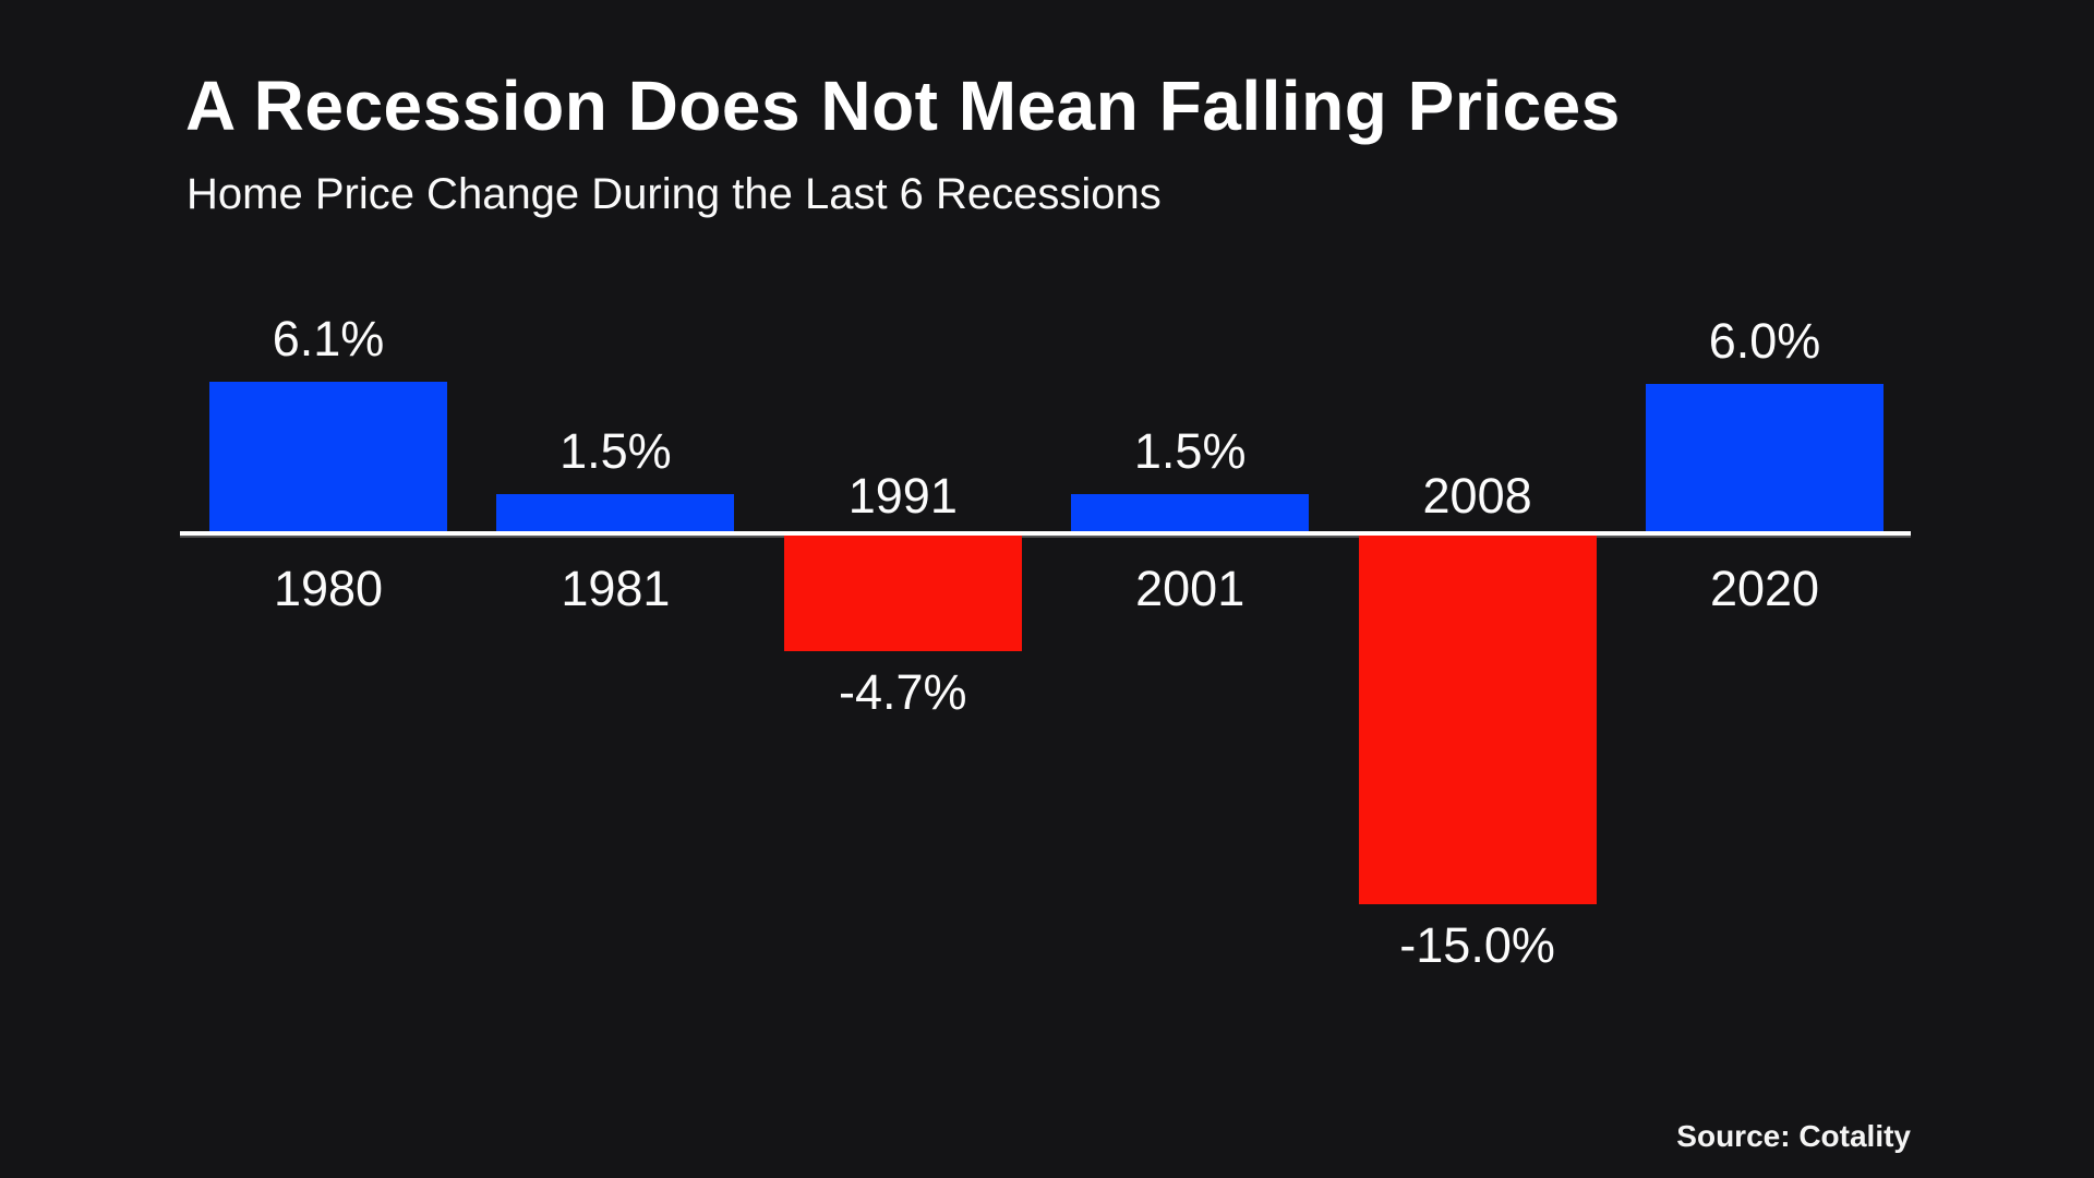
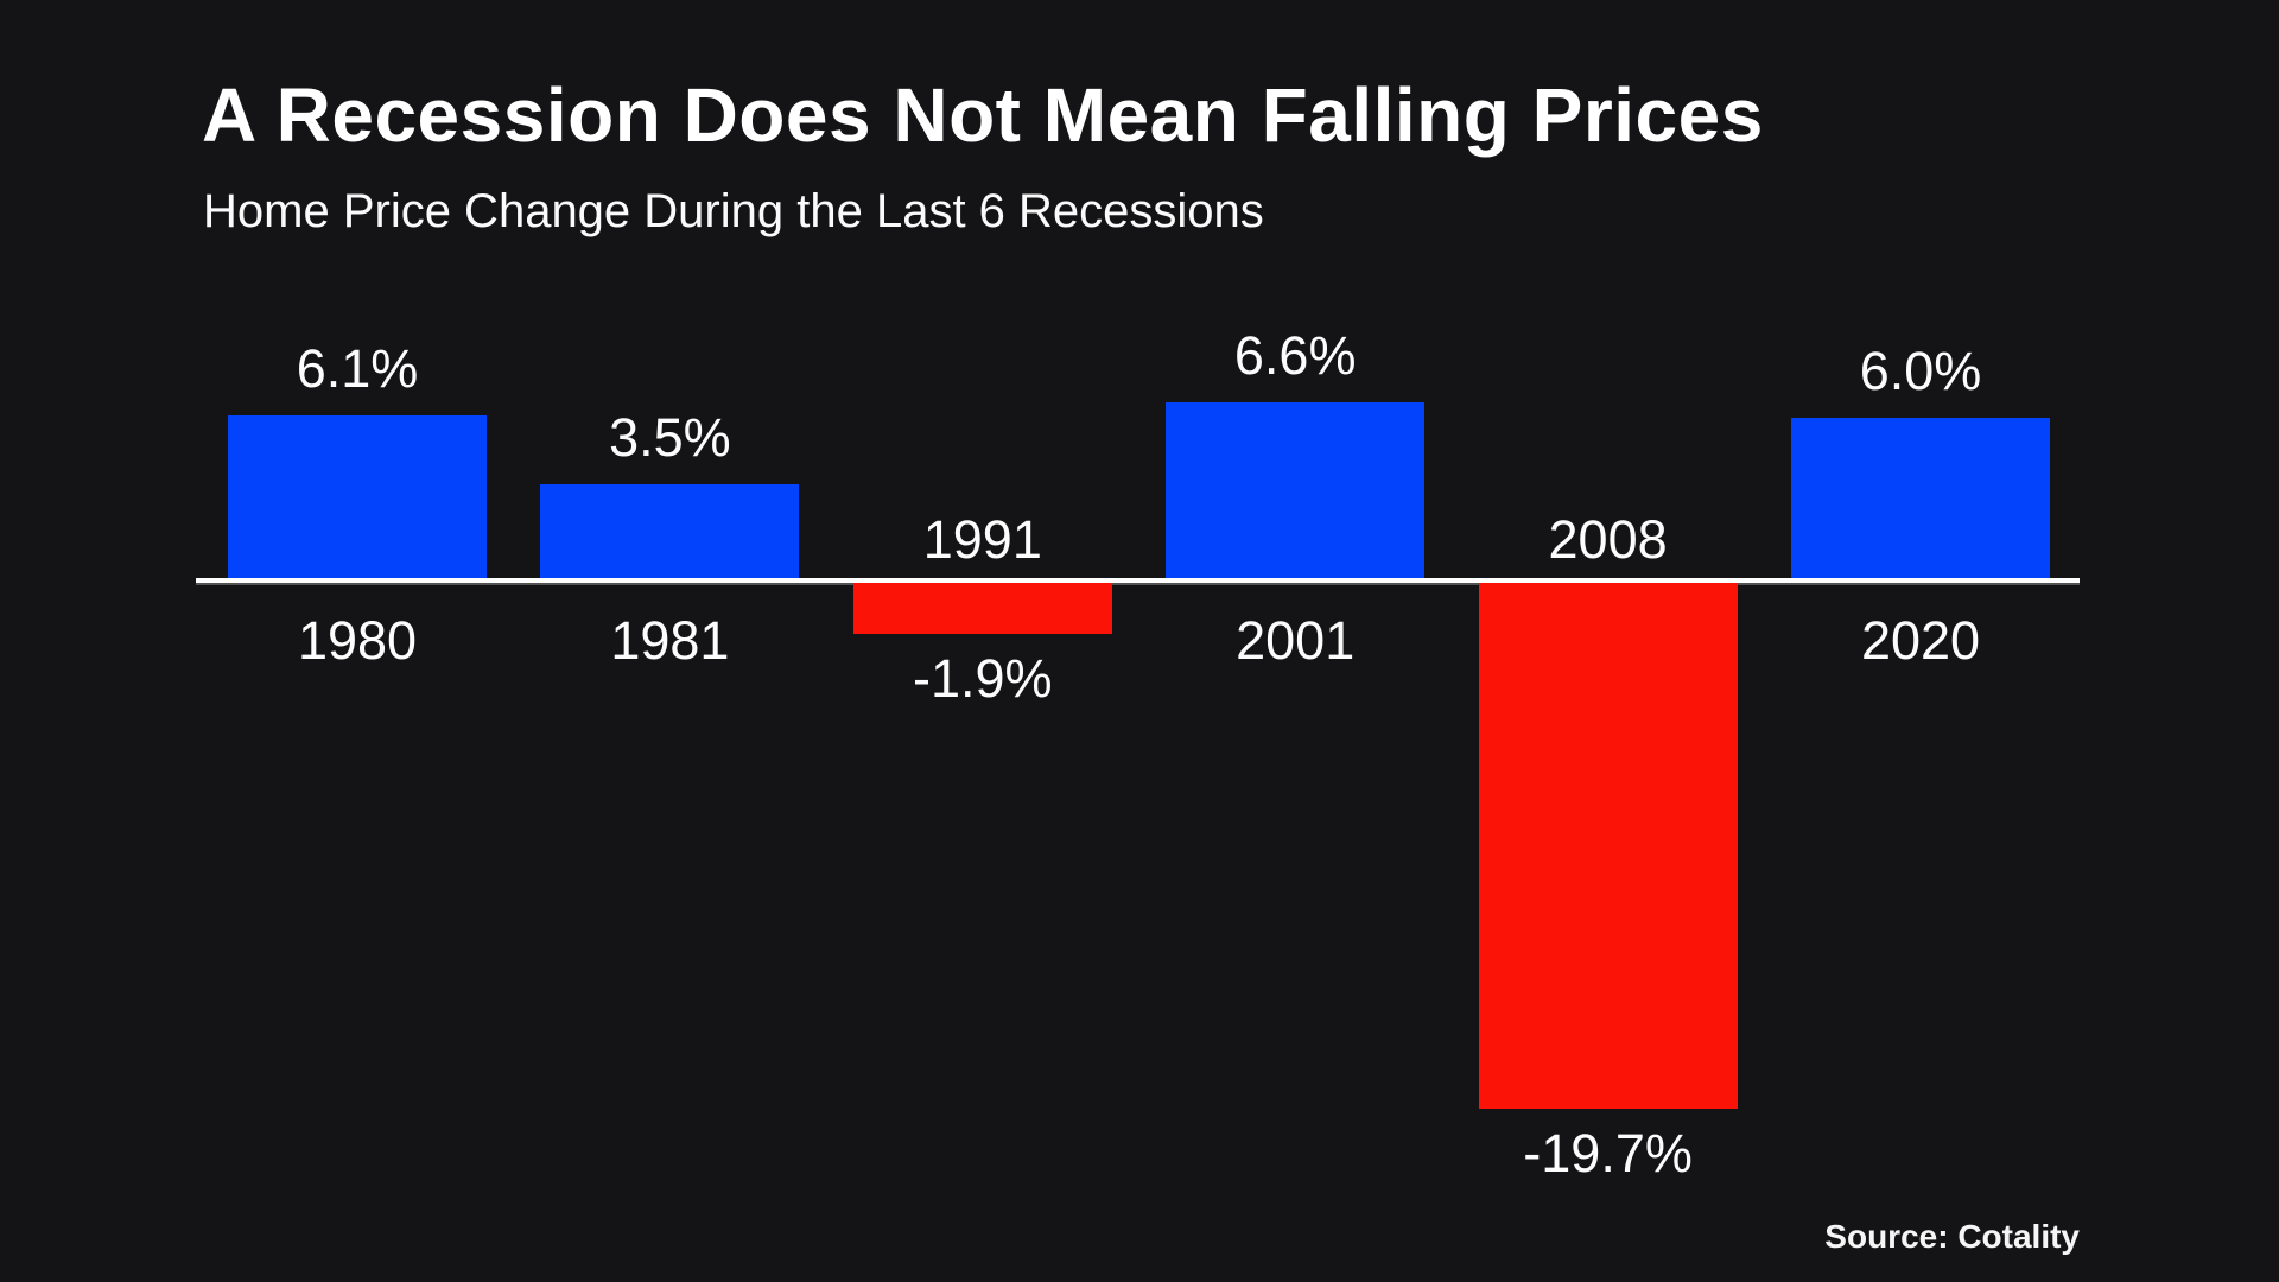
1981: 1.5% -> 3.5%
1991: -4.7% -> -1.9%
2001: 1.5% -> 6.6%
2008: -15.0% -> -19.7%
